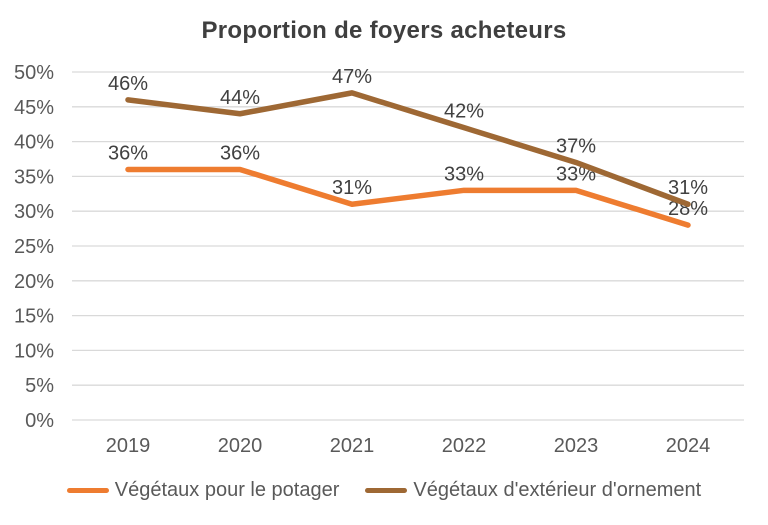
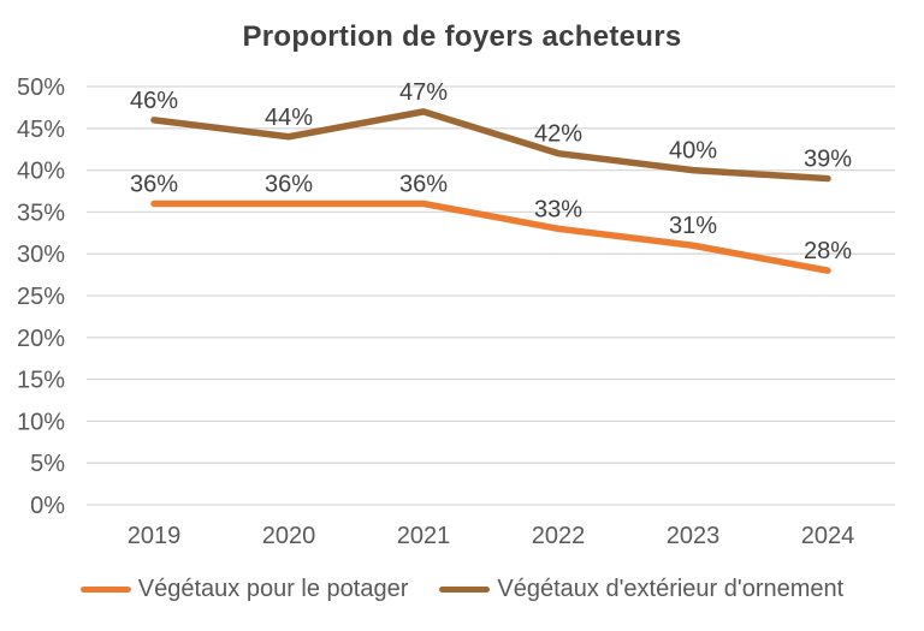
Végétaux pour le potager/2021: 31% -> 36%
Végétaux pour le potager/2023: 33% -> 31%
Végétaux d'extérieur d'ornement/2023: 37% -> 40%
Végétaux d'extérieur d'ornement/2024: 31% -> 39%
